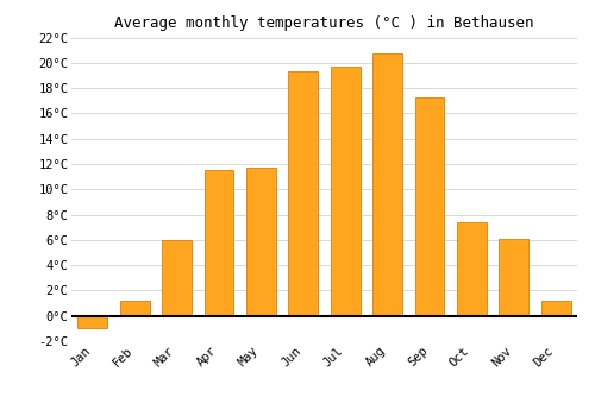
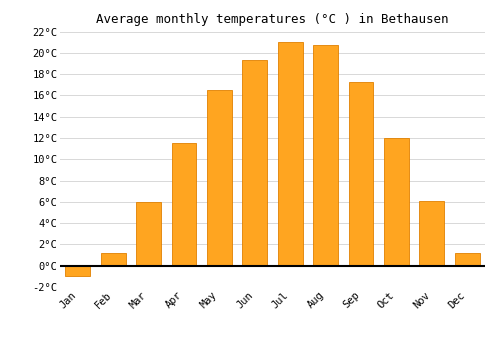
May: 11.7°C -> 16.5°C
Jul: 19.7°C -> 21.0°C
Oct: 7.4°C -> 12.0°C
